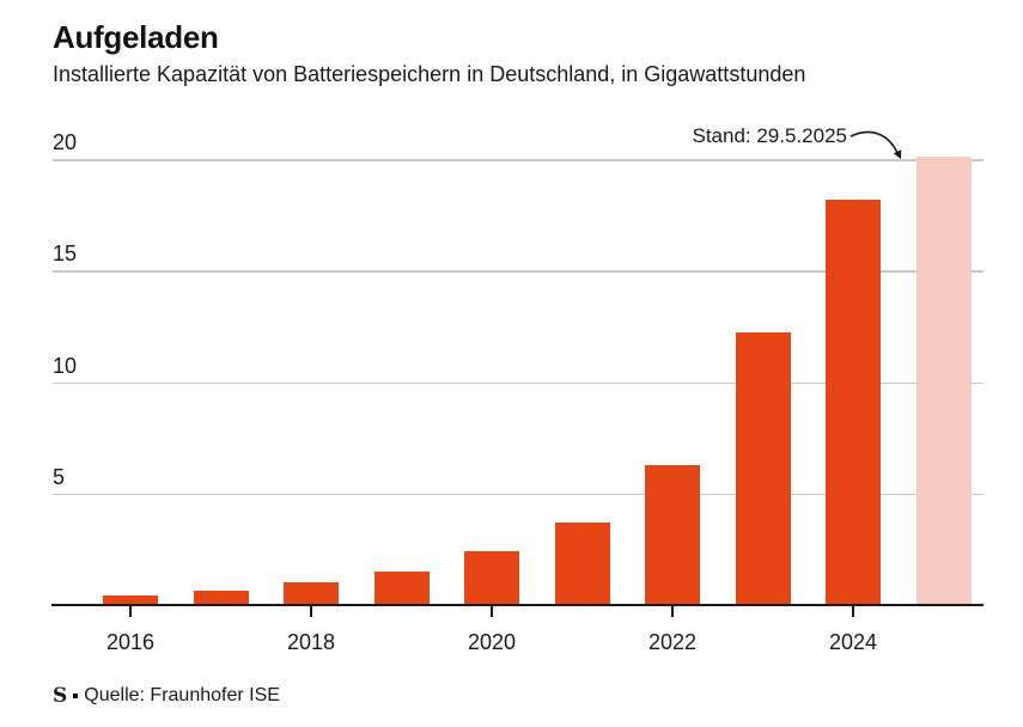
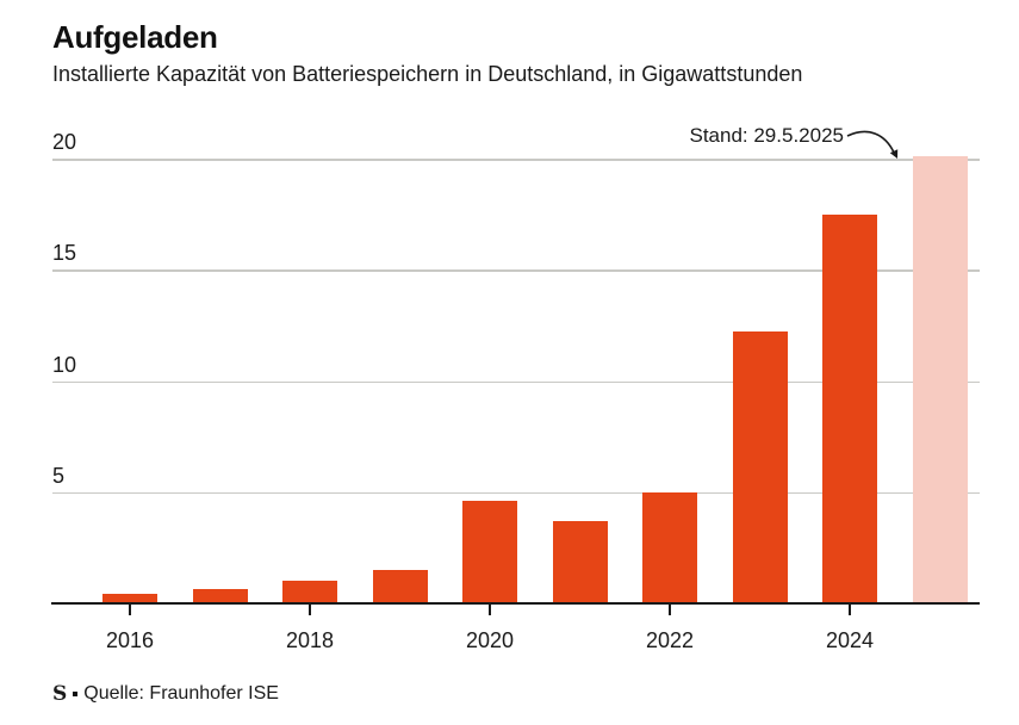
2020: 2.4 -> 4.6
2022: 6.3 -> 5.0
2024: 18.2 -> 17.5
